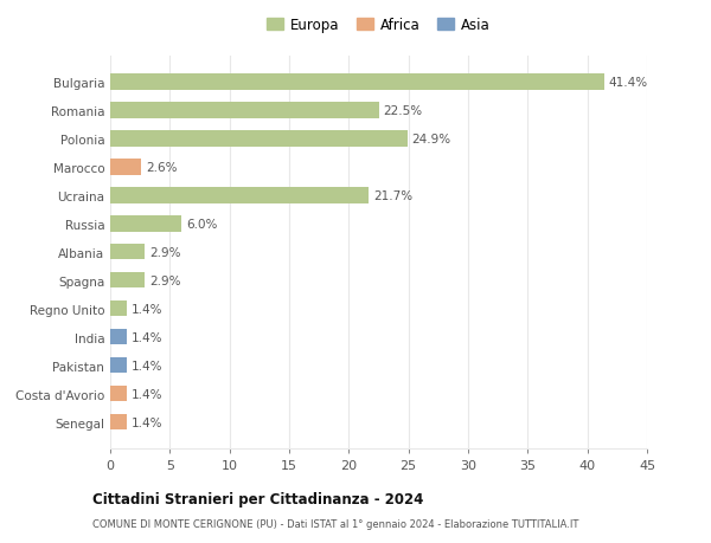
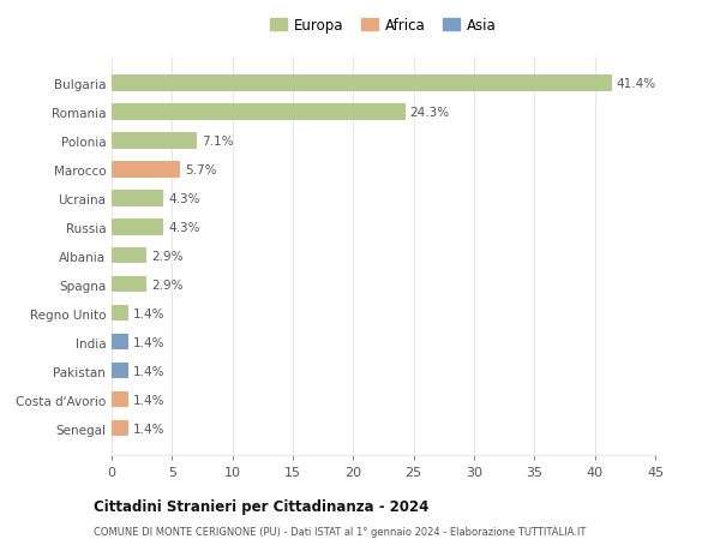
Romania: 22.5% -> 24.3%
Polonia: 24.9% -> 7.1%
Marocco: 2.6% -> 5.7%
Ucraina: 21.7% -> 4.3%
Russia: 6.0% -> 4.3%
